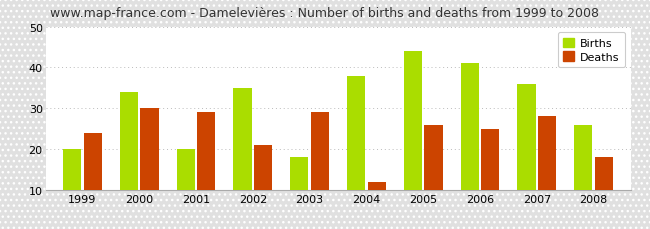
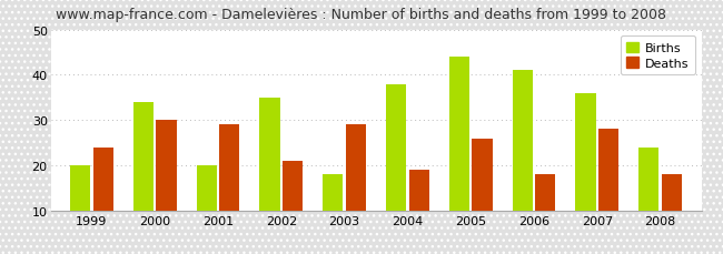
Deaths/2004: 12 -> 19
Deaths/2006: 25 -> 18
Births/2008: 26 -> 24
